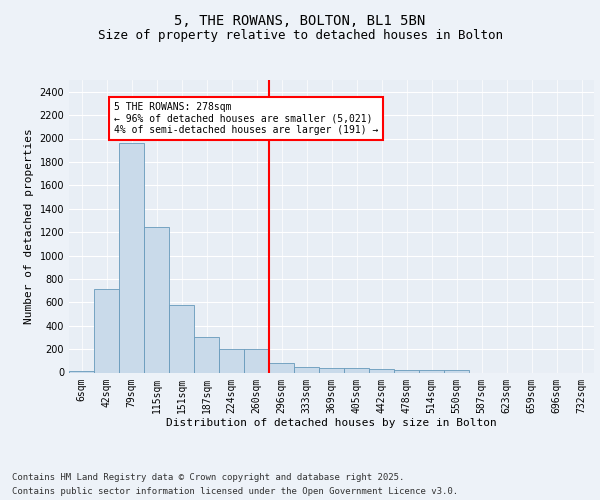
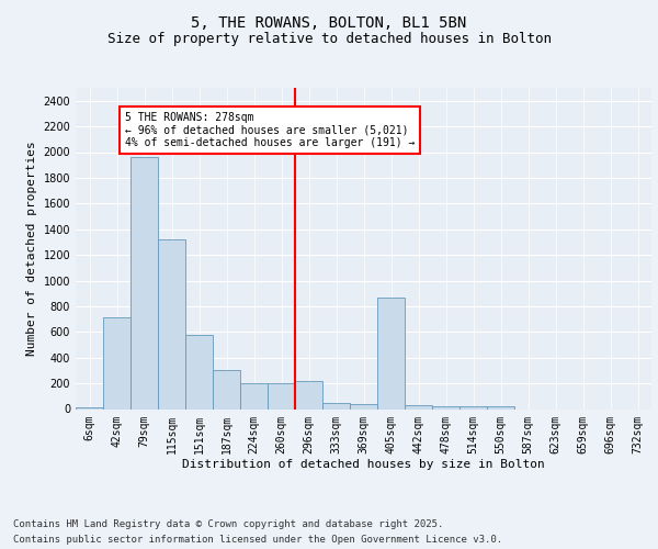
115sqm: 1240 -> 1320
296sqm: 80 -> 220
405sqm: 40 -> 870
